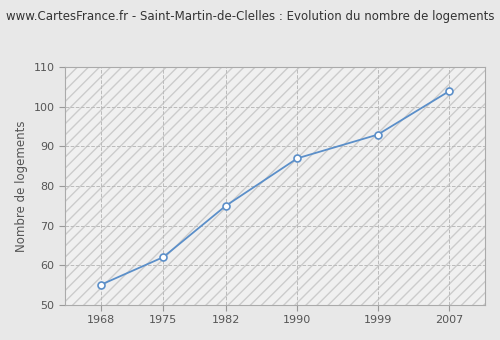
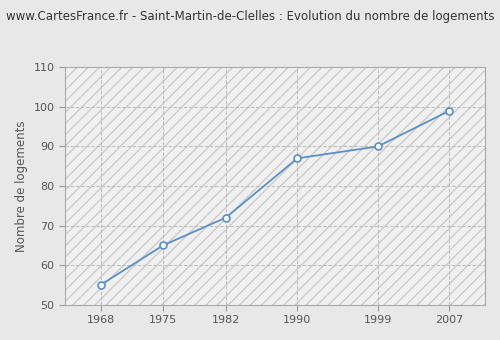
1975: 62 -> 65
1982: 75 -> 72
1999: 93 -> 90
2007: 104 -> 99
